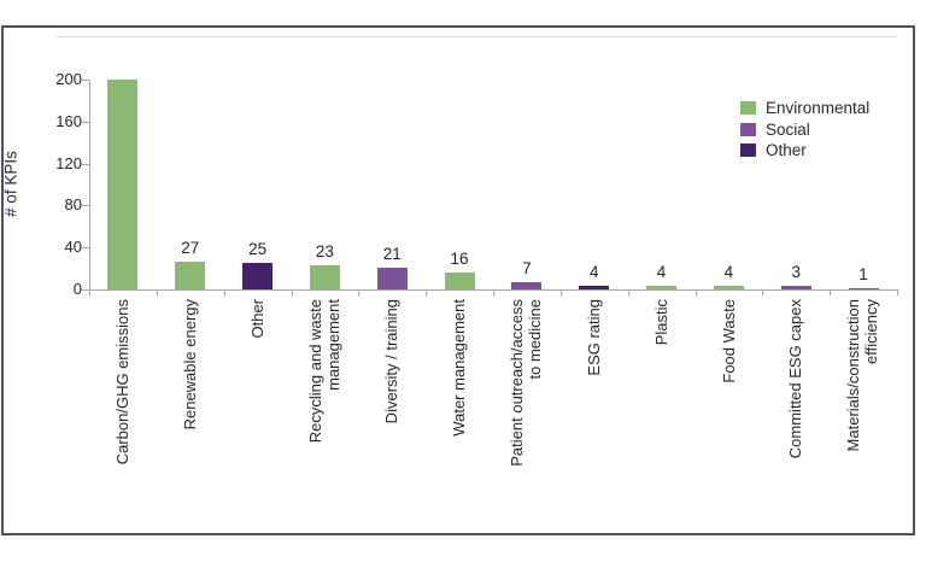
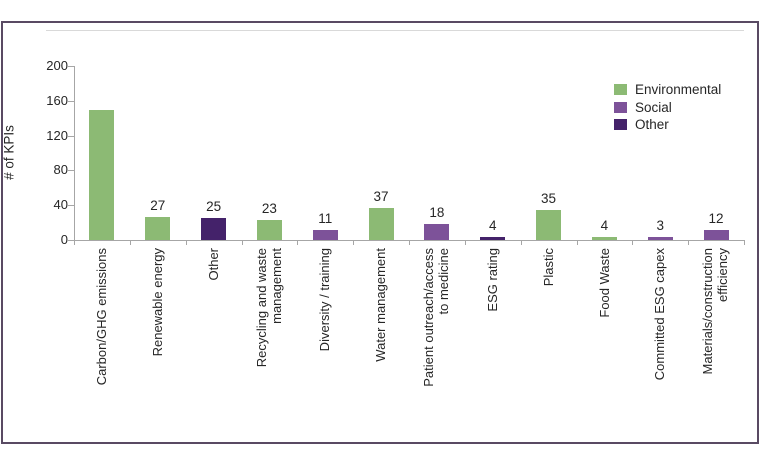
Carbon/GHG emissions: 200 -> 150
Diversity / training: 21 -> 11
Water management: 16 -> 37
Patient outreach/access to medicine: 7 -> 18
Plastic: 4 -> 35
Materials/construction efficiency: 1 -> 12
